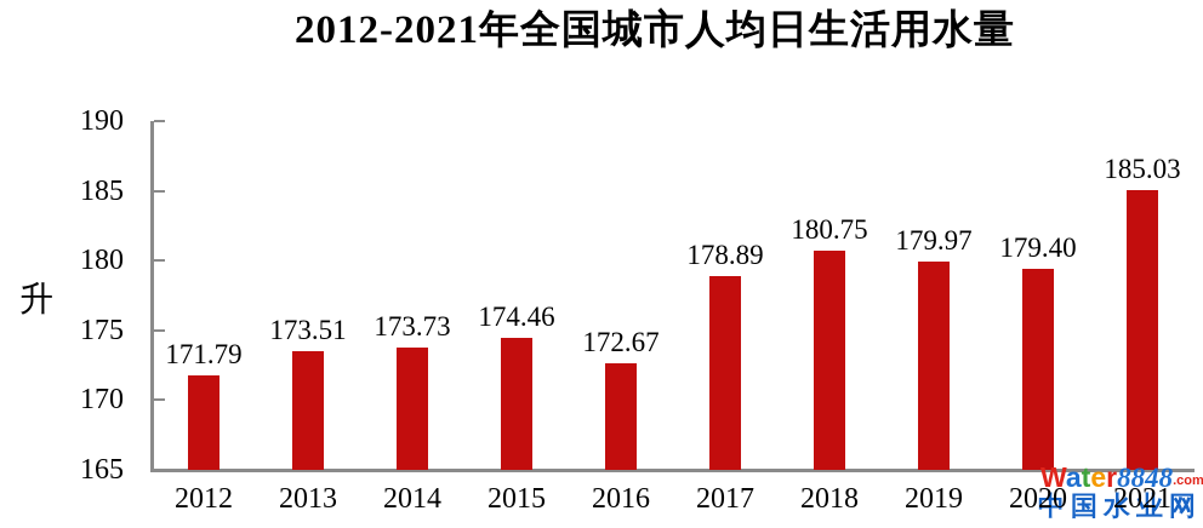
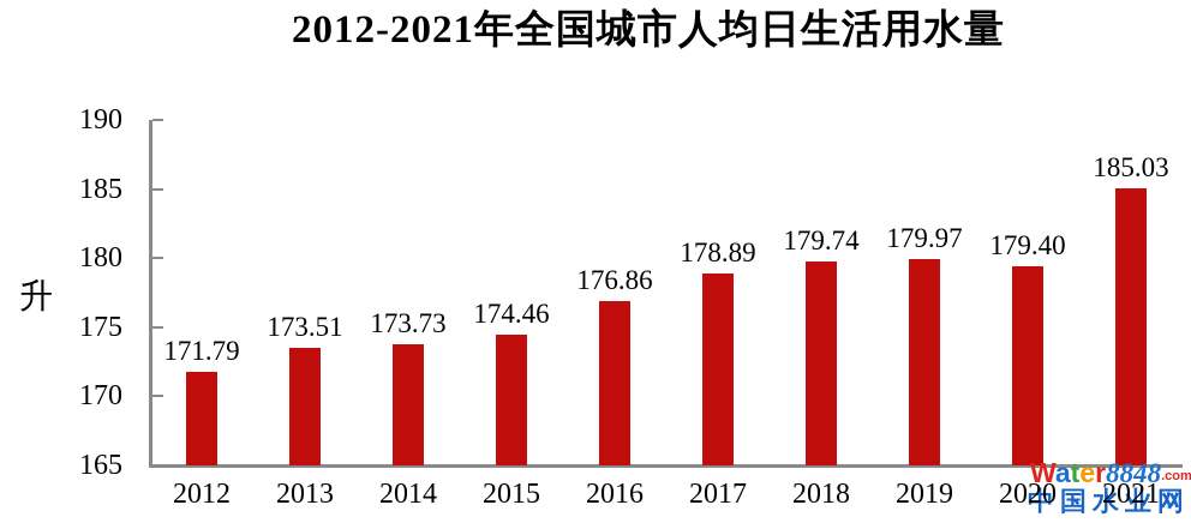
2016: 172.67 -> 176.86
2018: 180.75 -> 179.74
